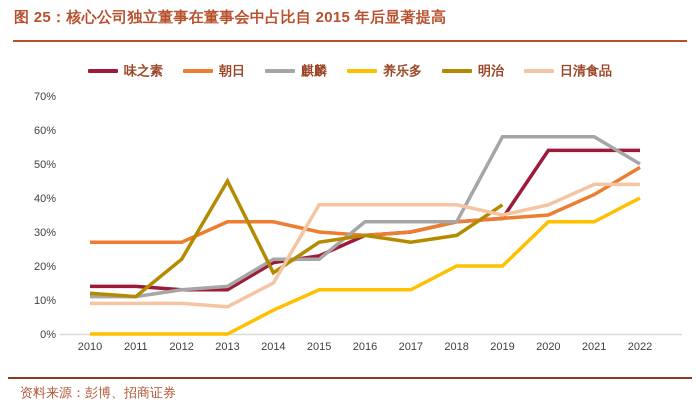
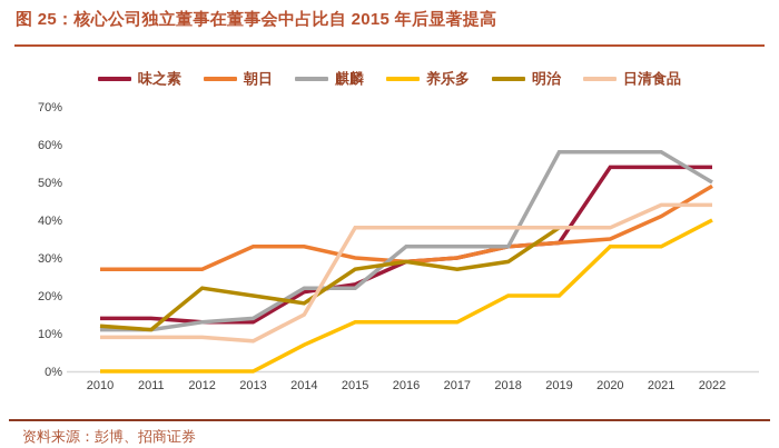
明治/2013: 45% -> 20%
日清食品/2019: 35% -> 38%
